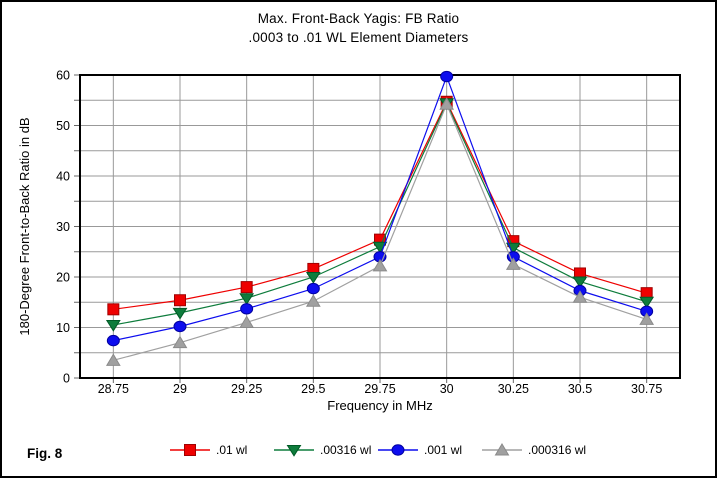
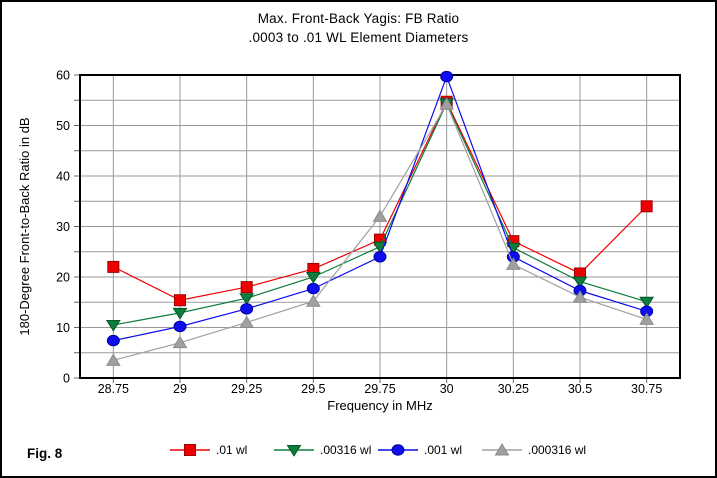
.01 wl/28.75: 14 -> 22
.000316 wl/29.75: 22 -> 32
.01 wl/30.75: 17 -> 34
